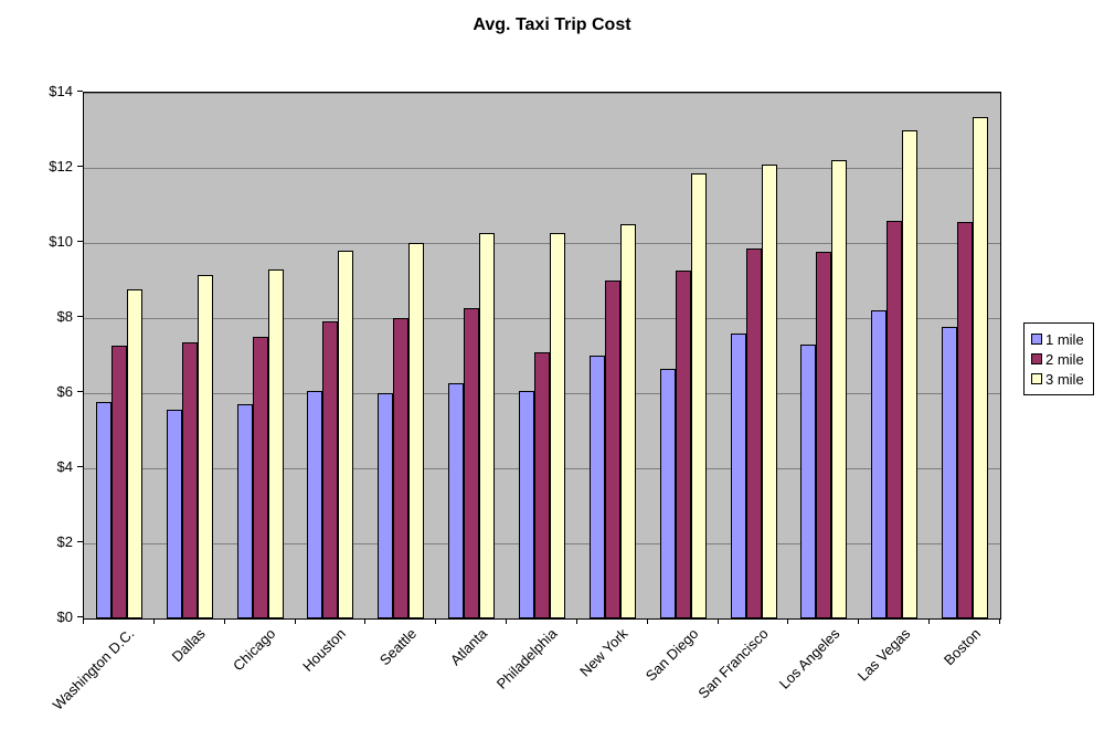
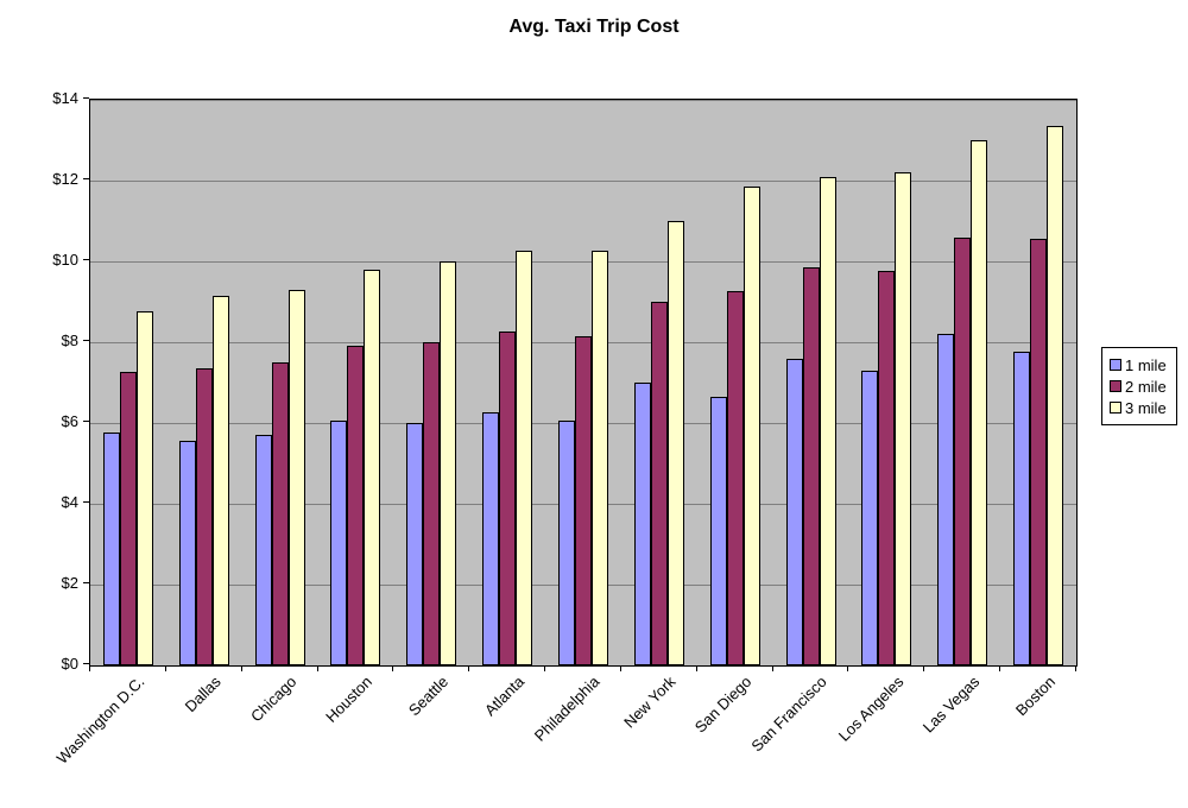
2 mile/Philadelphia: $7.1 -> $8.2
3 mile/New York: $10.5 -> $11.0
